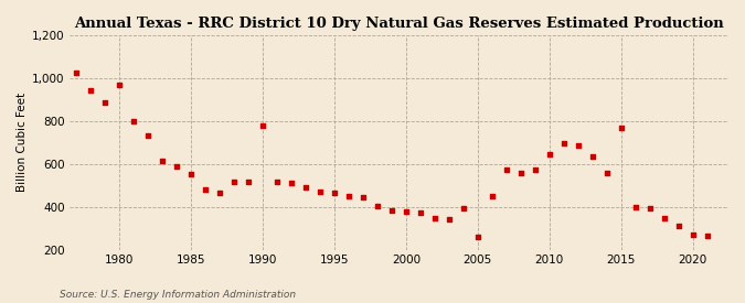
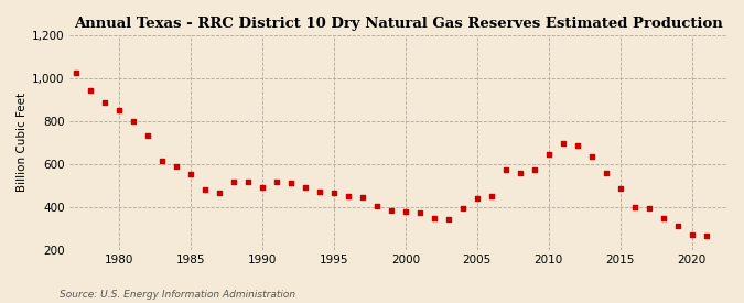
1980: 970 -> 850
1990: 780 -> 490
2005: 260 -> 440
2015: 770 -> 480
